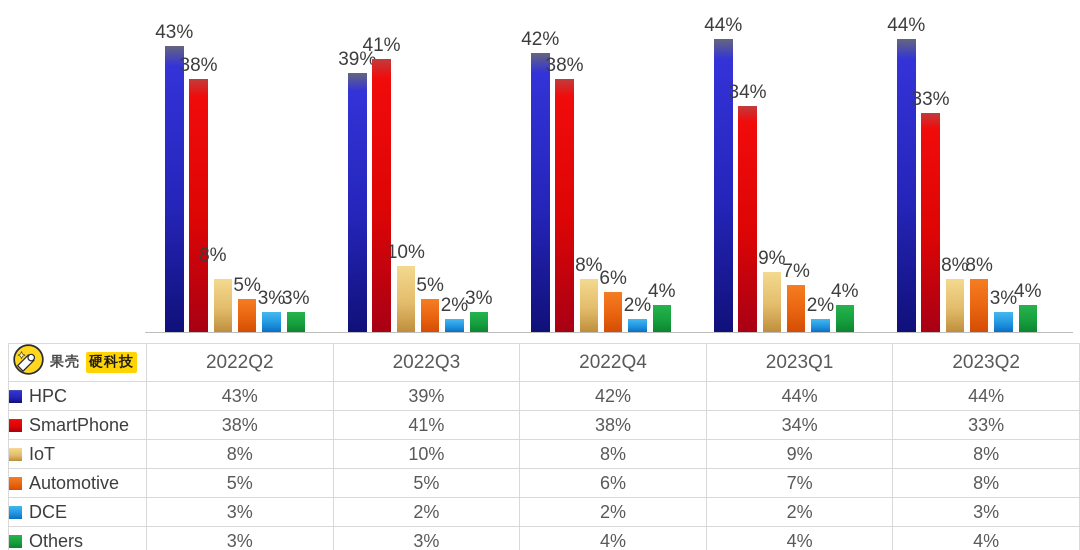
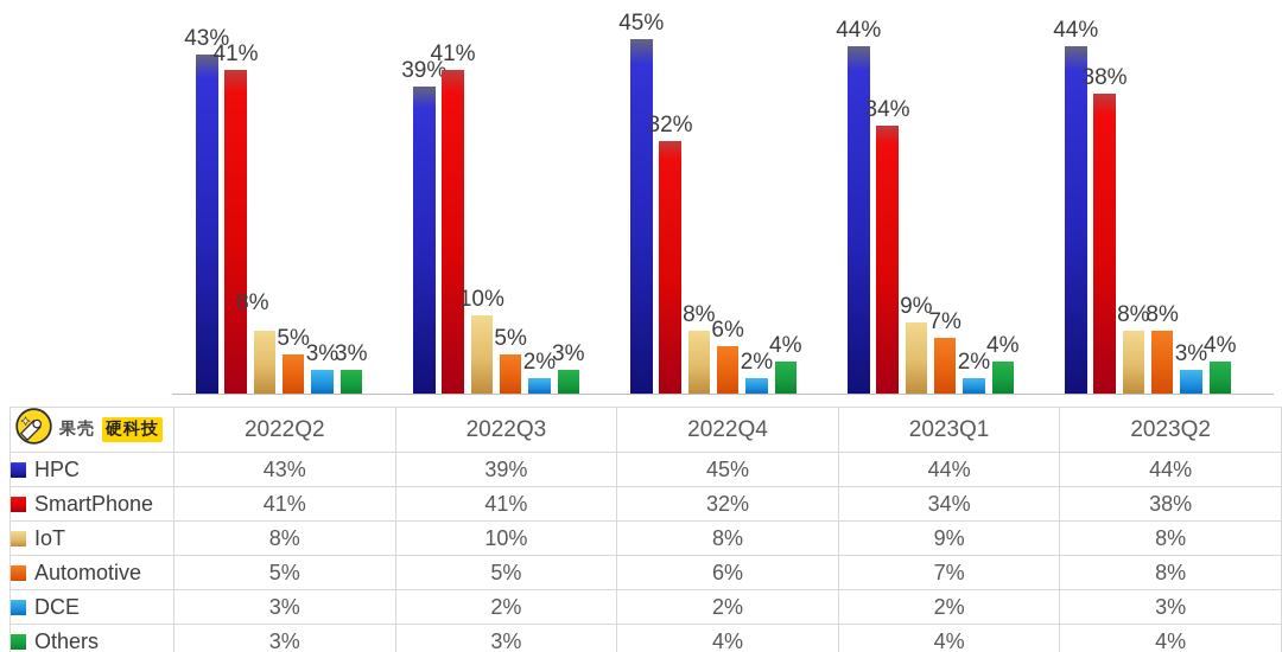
SmartPhone/2022Q2: 38% -> 41%
HPC/2022Q4: 42% -> 45%
SmartPhone/2022Q4: 38% -> 32%
SmartPhone/2023Q2: 33% -> 38%
